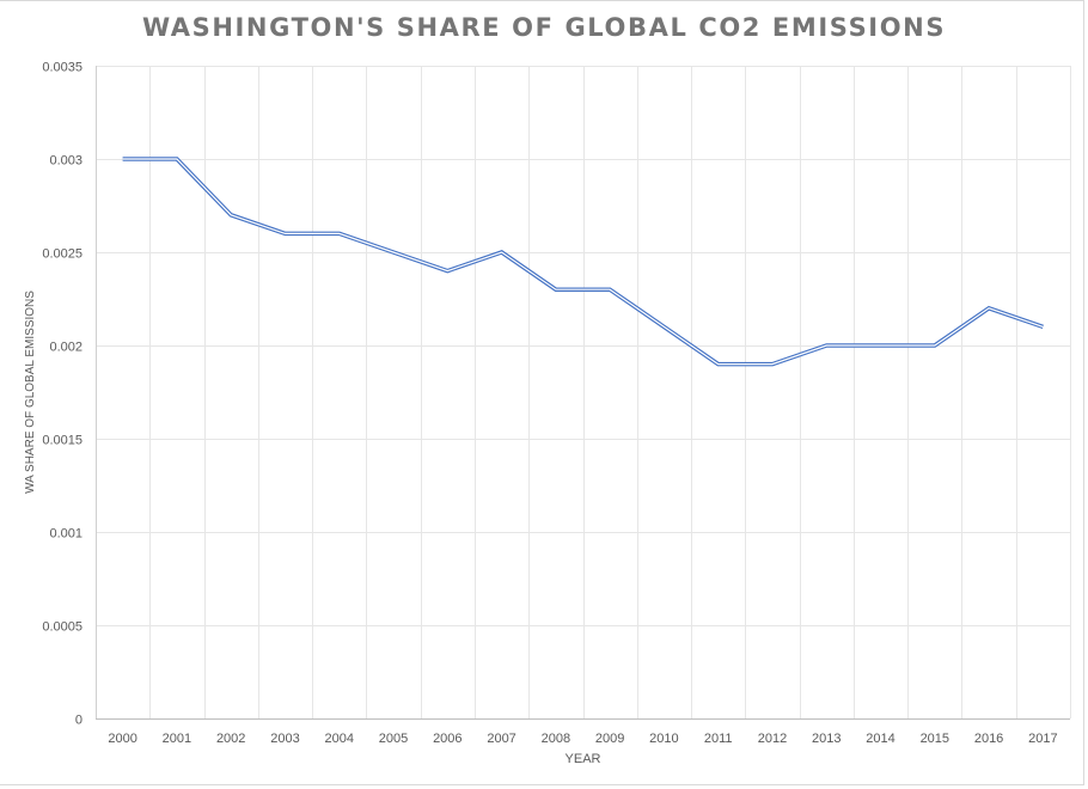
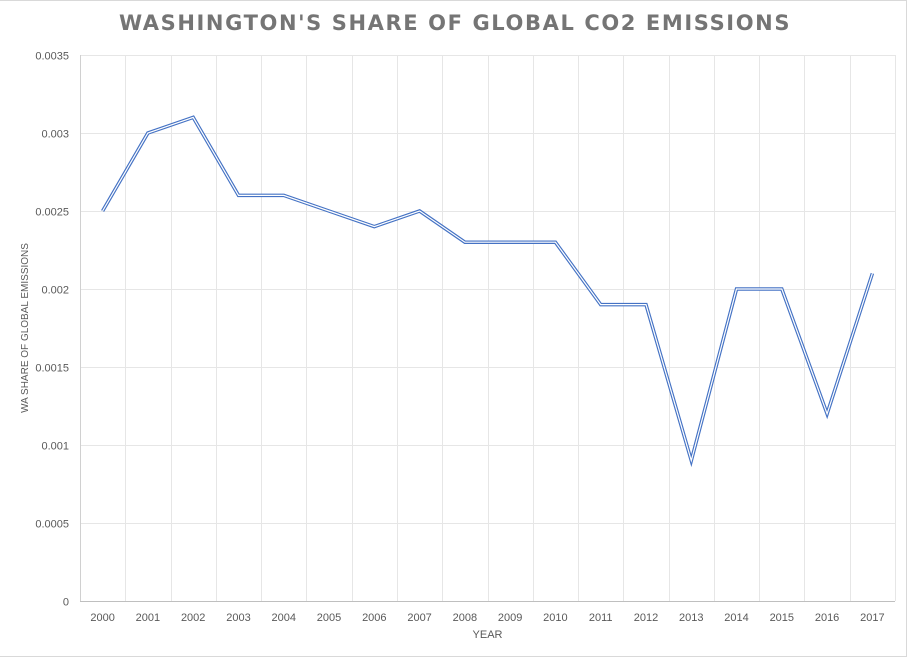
2000: 0.0030 -> 0.0025
2002: 0.0027 -> 0.0031
2010: 0.0021 -> 0.0023
2013: 0.0020 -> 0.0009
2016: 0.0022 -> 0.0012
